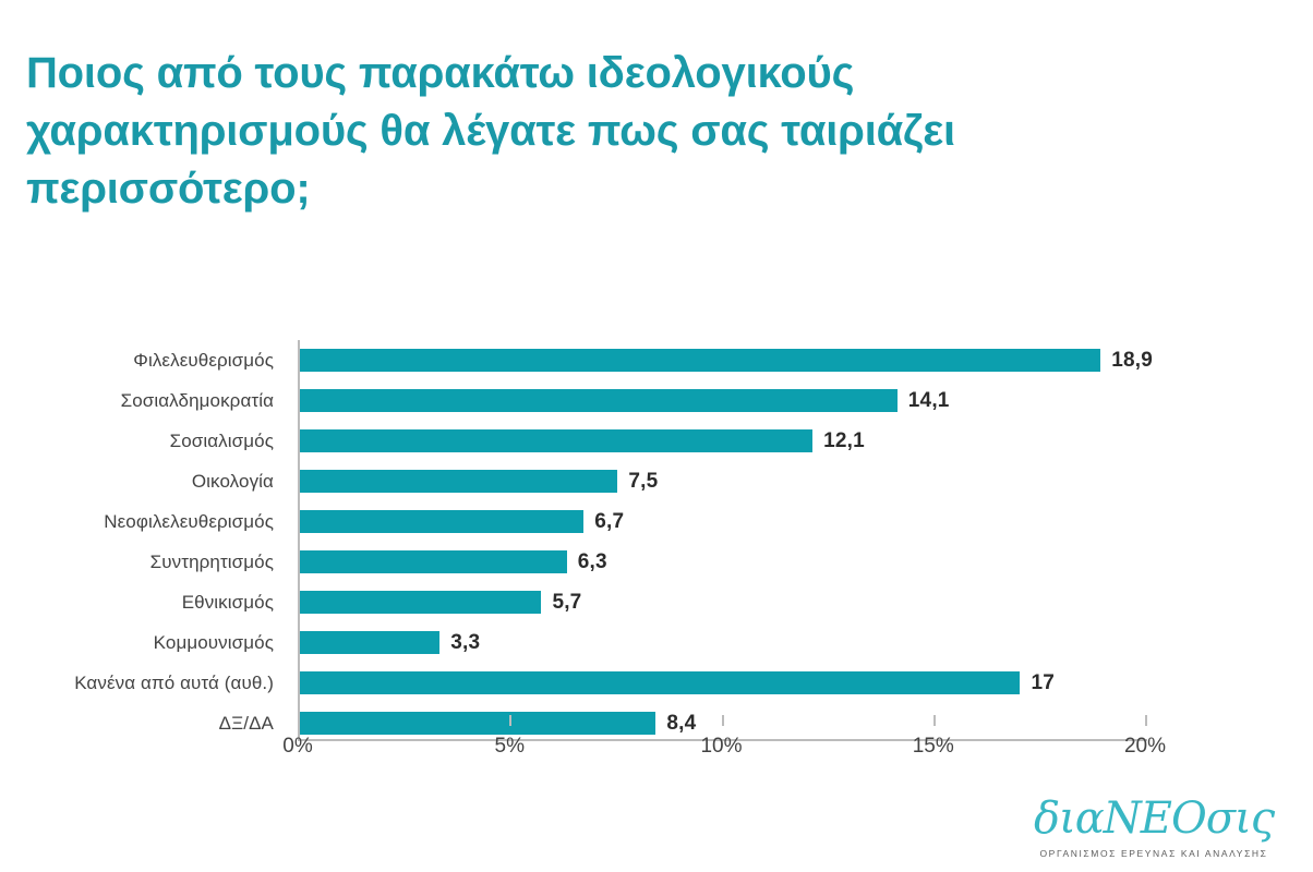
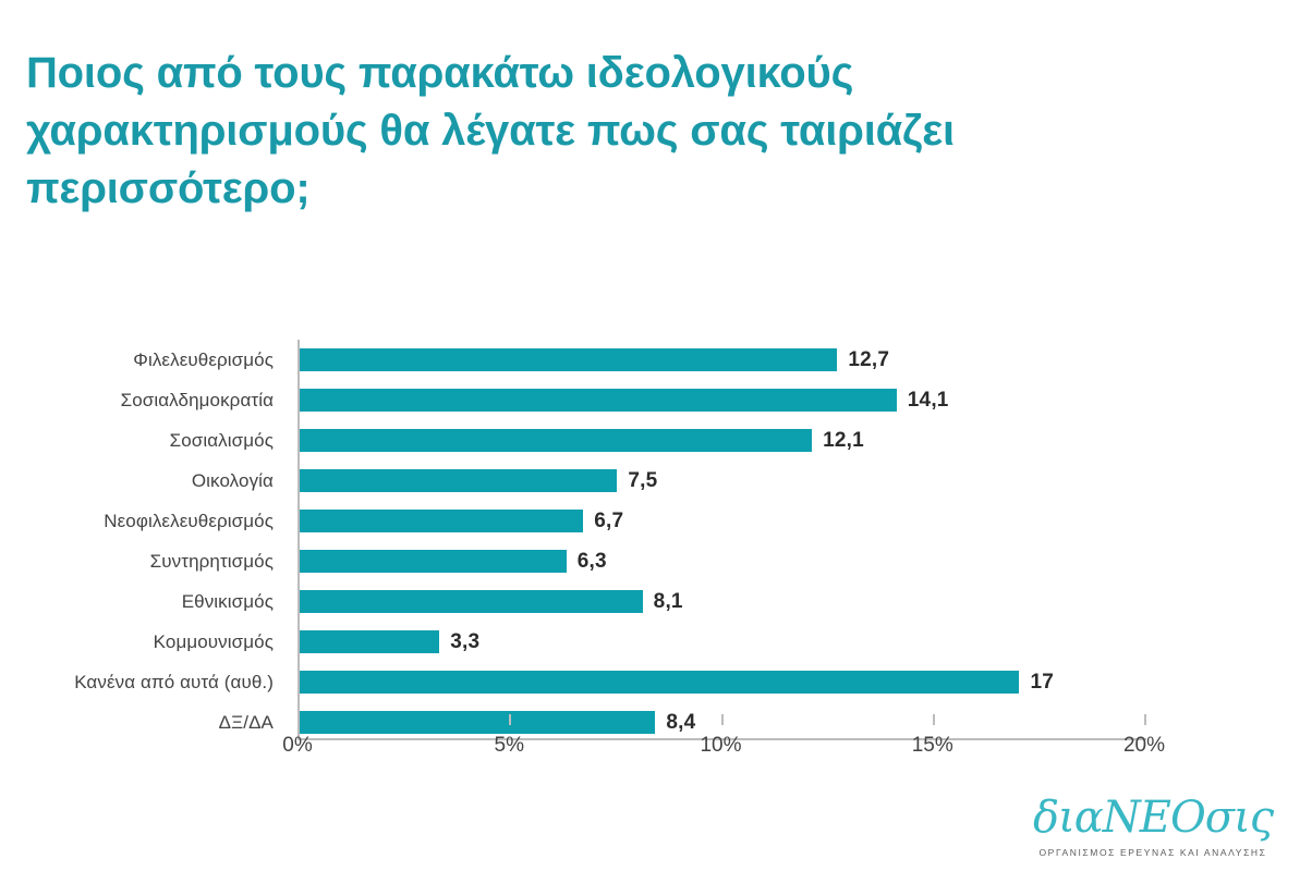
Φιλελευθερισμός: 18,9 -> 12,7
Εθνικισμός: 5,7 -> 8,1
